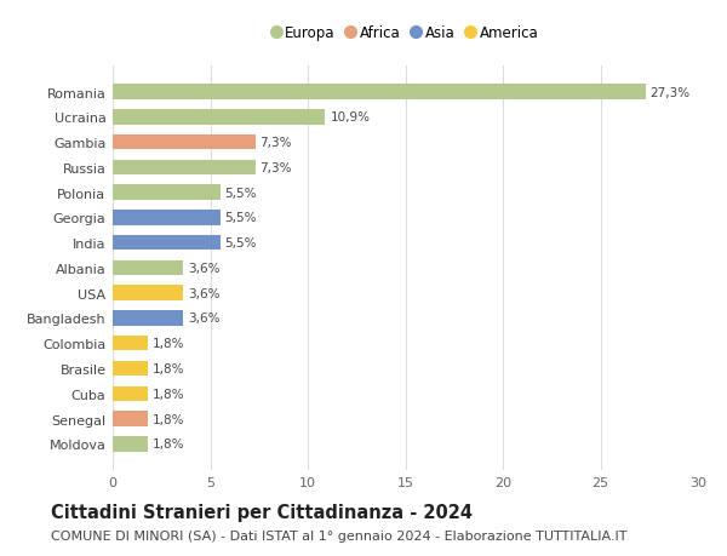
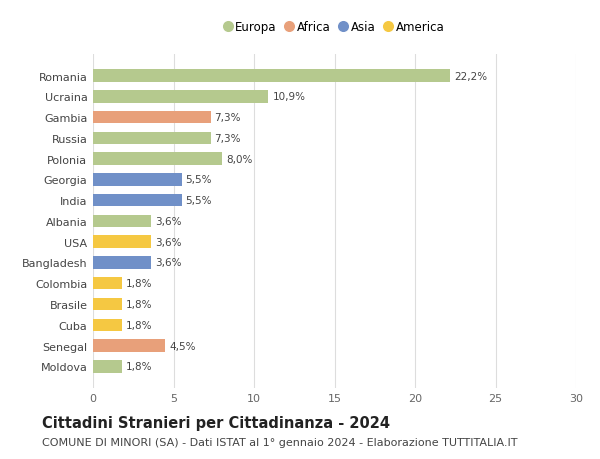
Romania: 27,3% -> 22,2%
Polonia: 5,5% -> 8,0%
Senegal: 1,8% -> 4,5%
